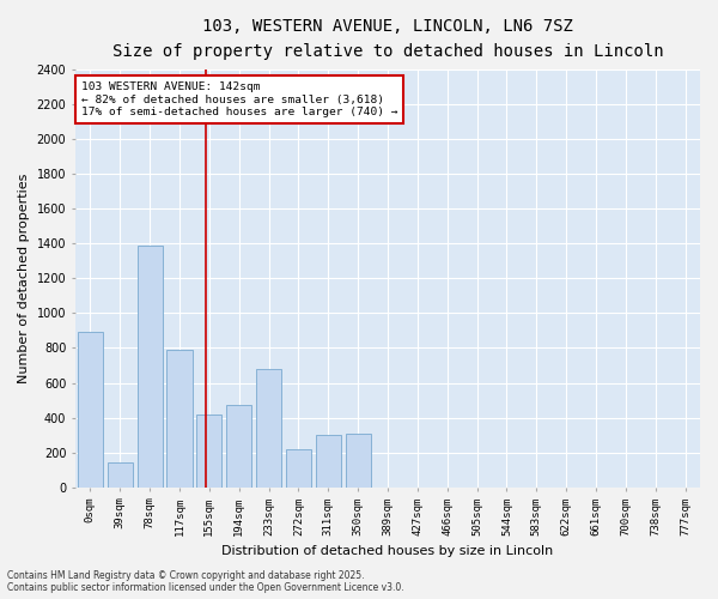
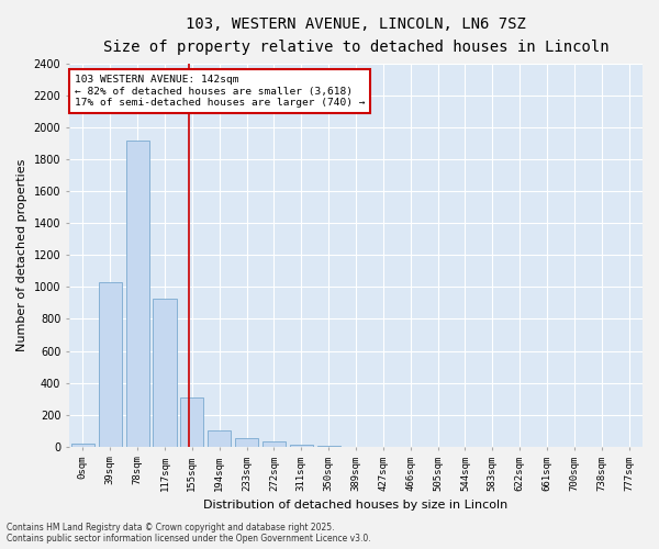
0sqm: 890 -> 20
39sqm: 140 -> 1030
78sqm: 1390 -> 1920
117sqm: 790 -> 930
155sqm: 420 -> 310
194sqm: 470 -> 100
233sqm: 680 -> 60
272sqm: 220 -> 30
311sqm: 300 -> 20
350sqm: 310 -> 0
